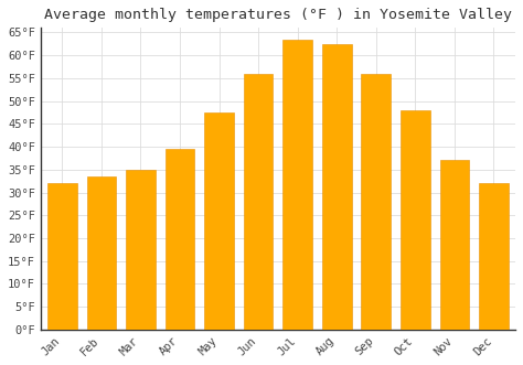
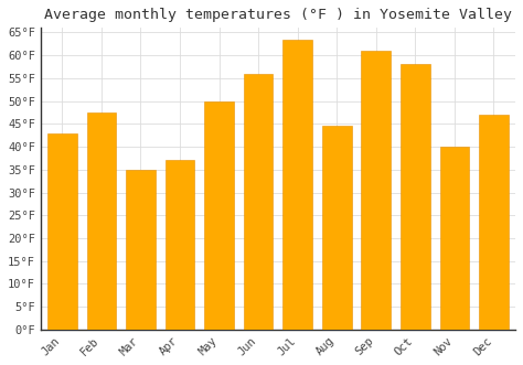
Jan: 32.0°F -> 43.0°F
Feb: 33.5°F -> 47.5°F
Apr: 39.5°F -> 37.0°F
May: 47.5°F -> 50.0°F
Aug: 62.5°F -> 44.5°F
Sep: 56.0°F -> 61.0°F
Oct: 48.0°F -> 58.0°F
Nov: 37.0°F -> 40.0°F
Dec: 32.0°F -> 47.0°F
